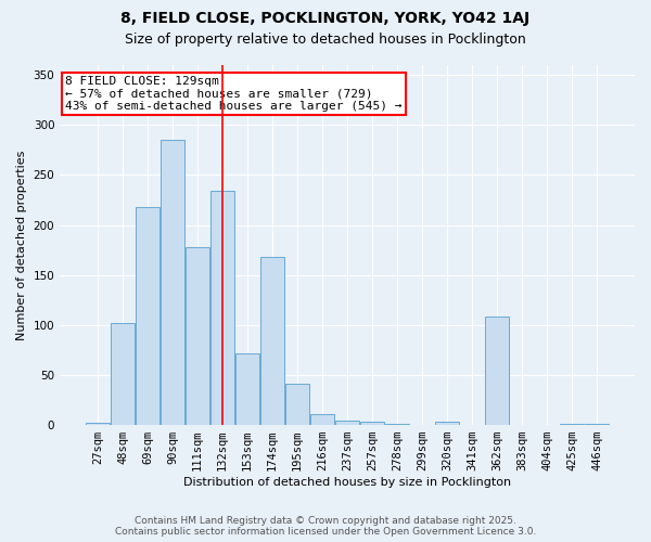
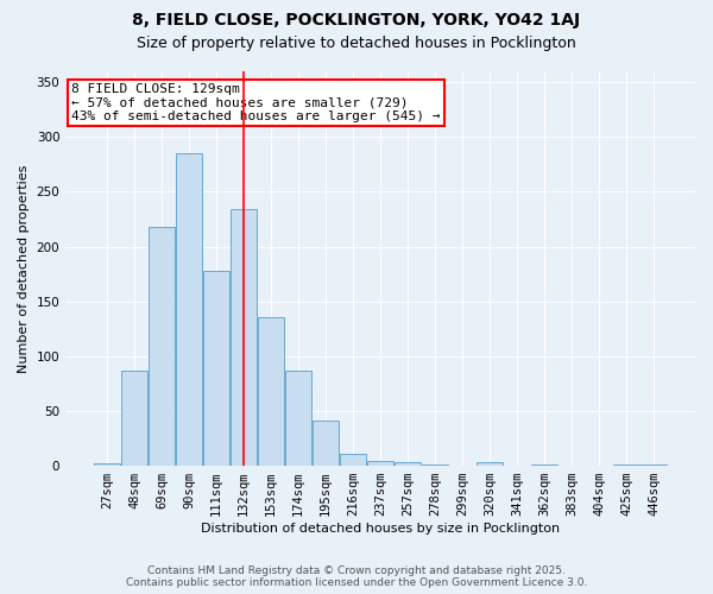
48sqm: 102 -> 87
153sqm: 72 -> 136
174sqm: 168 -> 87
362sqm: 108 -> 1
